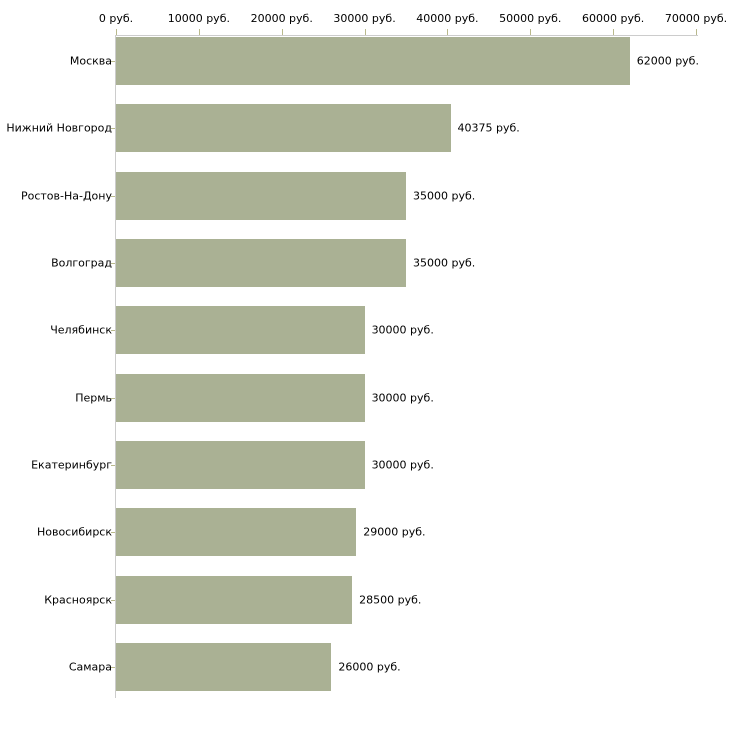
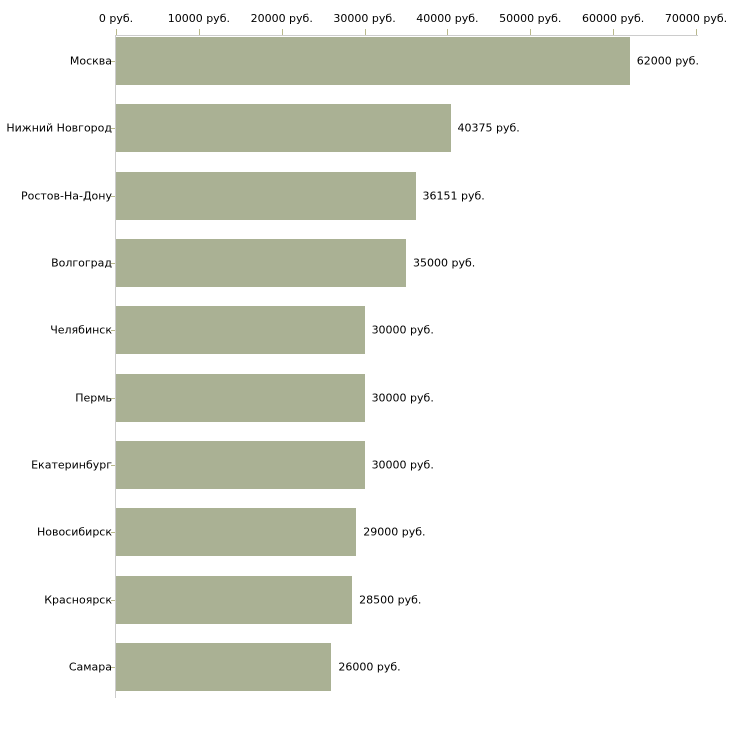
Ростов-На-Дону: 35000 -> 36151
